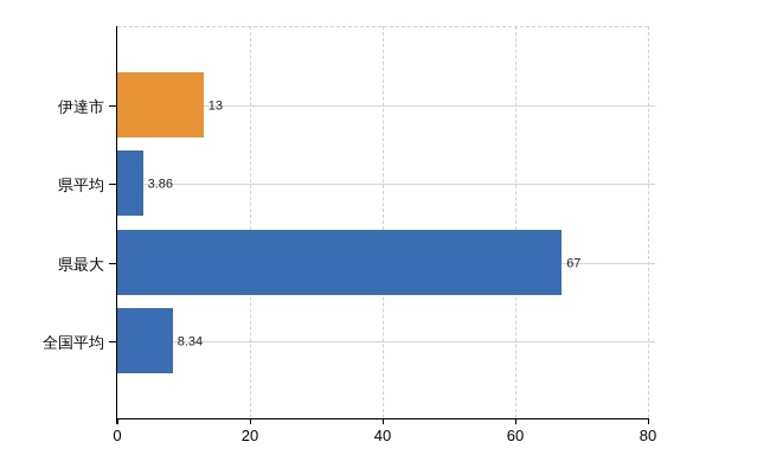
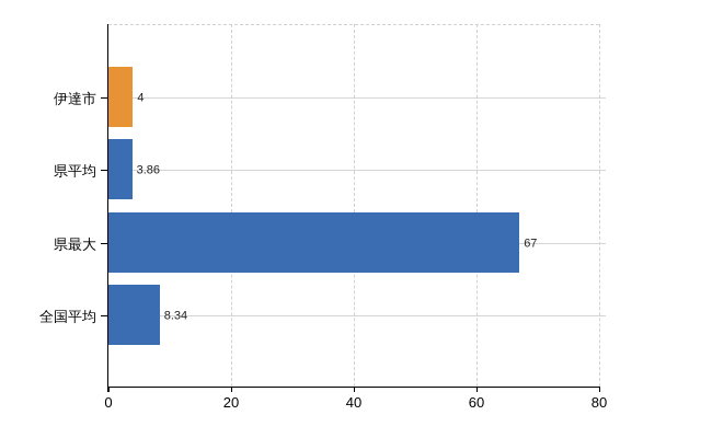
伊達市: 13 -> 4
